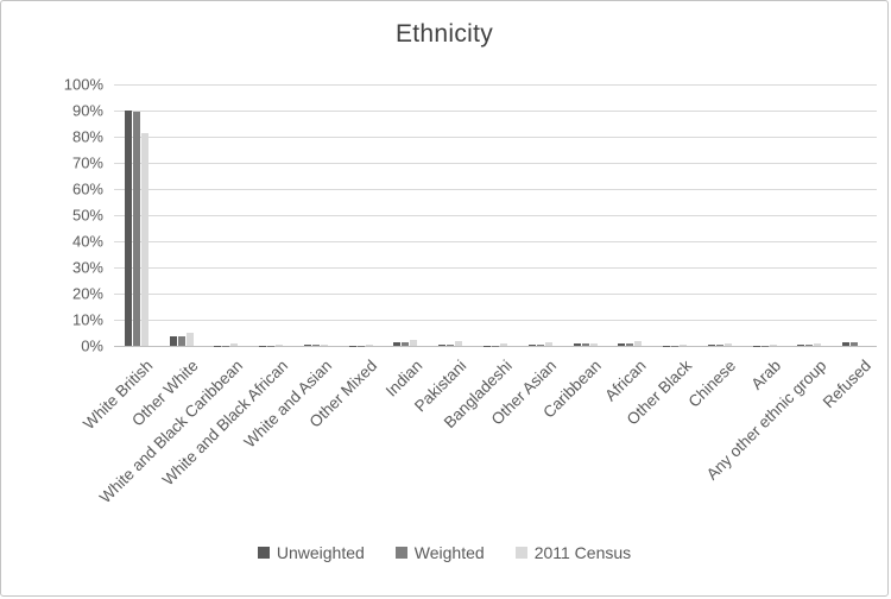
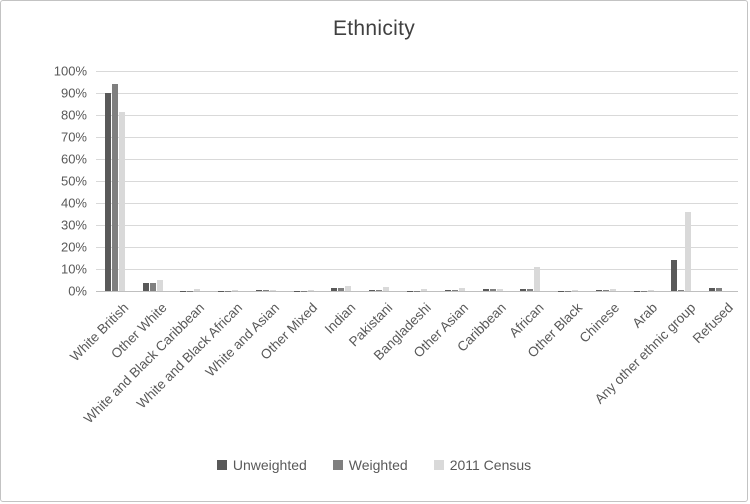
Weighted/White British: 90% -> 94%
2011 Census/African: 2% -> 11%
Unweighted/Any other ethnic group: 1% -> 14%
2011 Census/Any other ethnic group: 1% -> 36%
